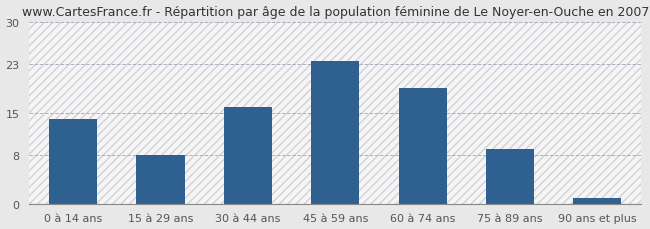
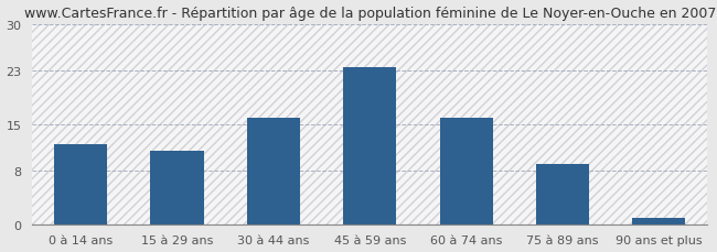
0 à 14 ans: 14.0 -> 12.0
15 à 29 ans: 8.0 -> 11.0
60 à 74 ans: 19.0 -> 16.0
